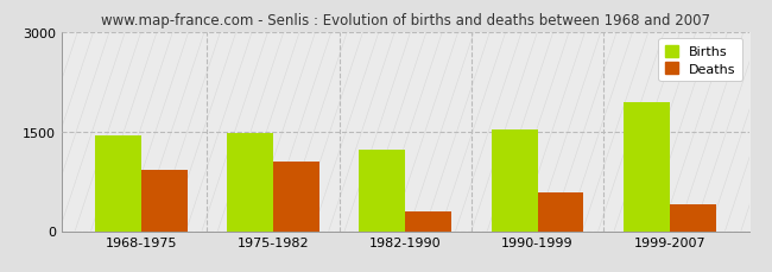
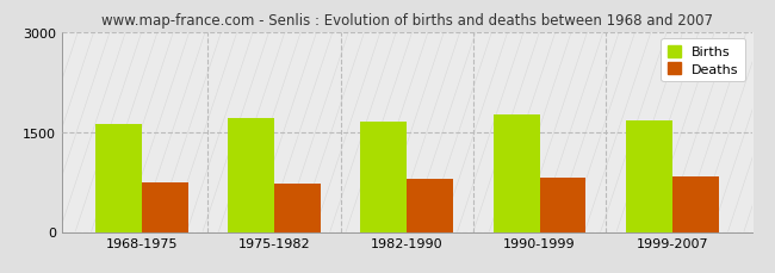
Births/1968-1975: 1440 -> 1620
Deaths/1968-1975: 920 -> 740
Births/1975-1982: 1480 -> 1700
Deaths/1975-1982: 1040 -> 720
Births/1982-1990: 1220 -> 1660
Deaths/1982-1990: 300 -> 800
Births/1990-1999: 1520 -> 1760
Deaths/1990-1999: 580 -> 820
Births/1999-2007: 1940 -> 1660
Deaths/1999-2007: 400 -> 820
